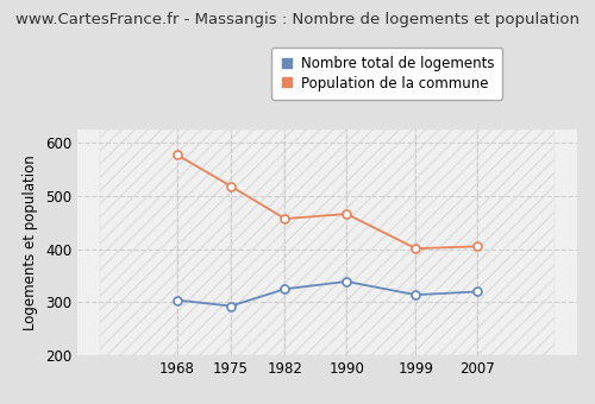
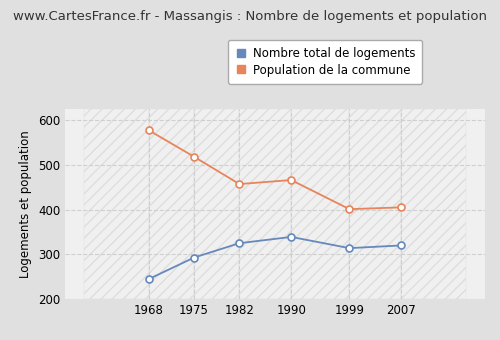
Nombre total de logements/1968: 304 -> 245
